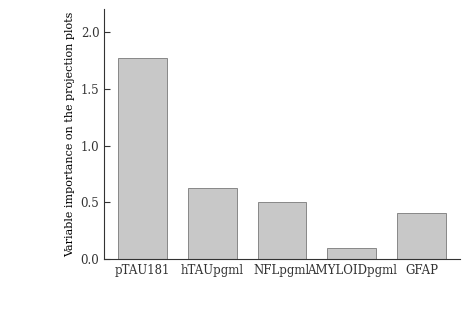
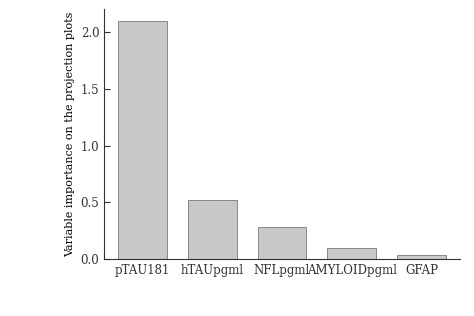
pTAU181: 1.77 -> 2.10
hTAUpgml: 0.63 -> 0.52
NFLpgml: 0.50 -> 0.28
GFAP: 0.41 -> 0.04
